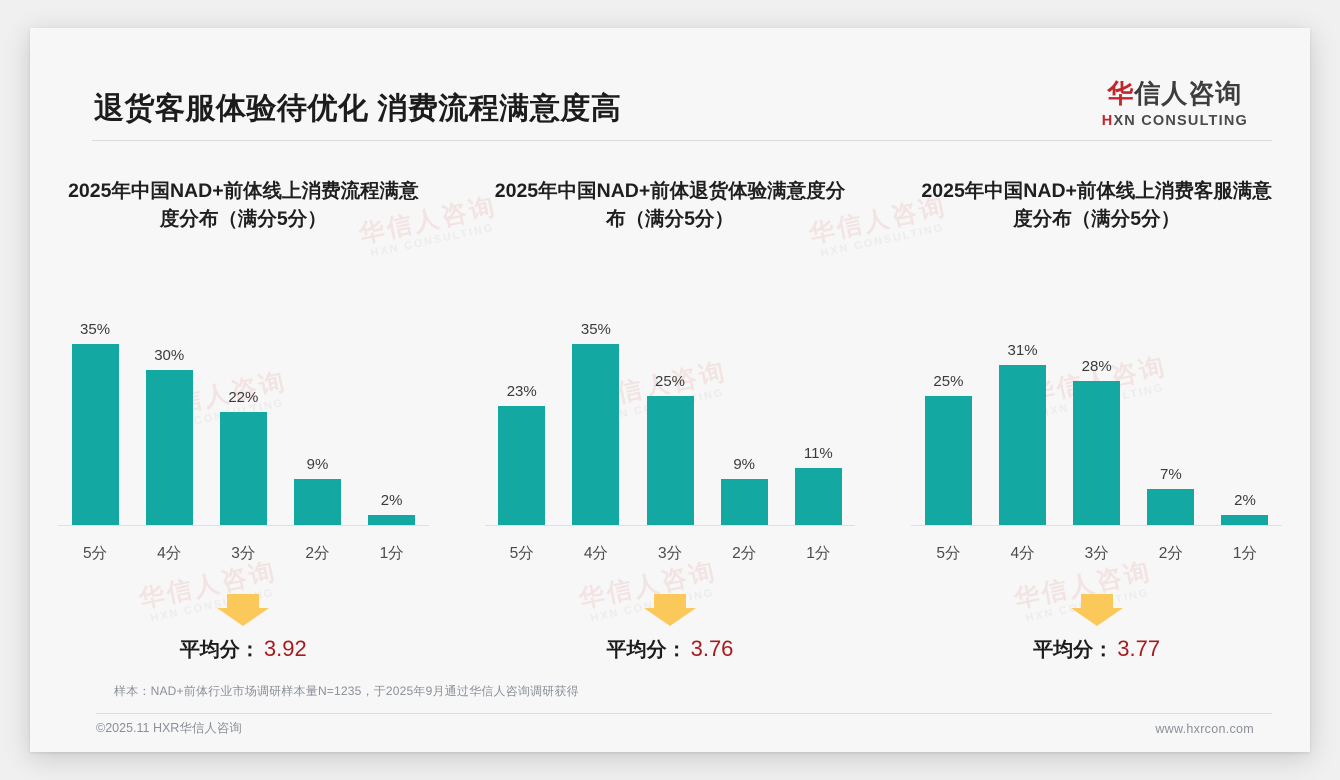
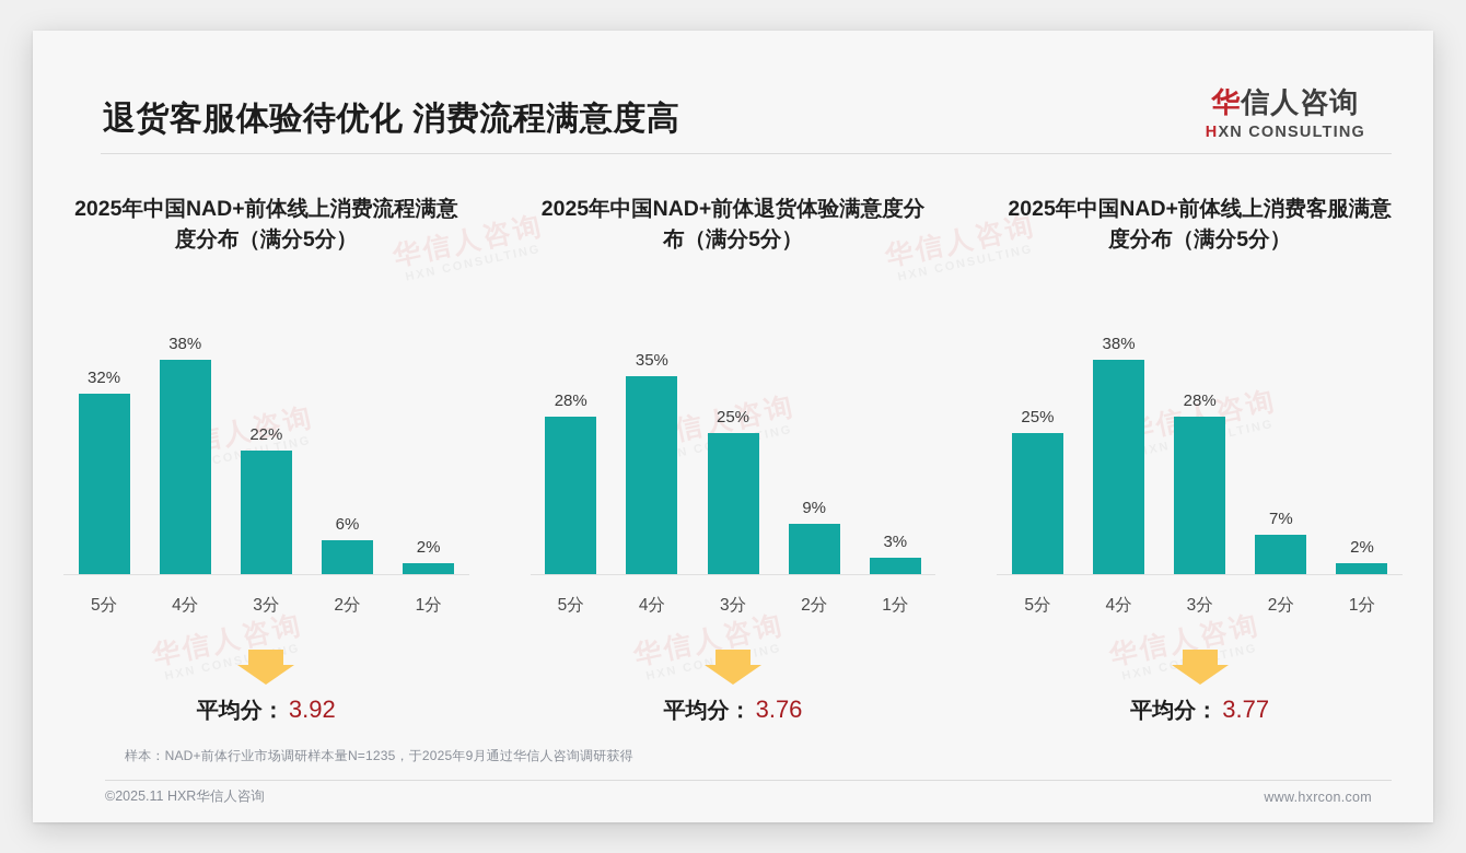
2025年中国NAD+前体线上消费流程满意度分布（满分5分）/5分: 35% -> 32%
2025年中国NAD+前体线上消费流程满意度分布（满分5分）/4分: 30% -> 38%
2025年中国NAD+前体线上消费流程满意度分布（满分5分）/2分: 9% -> 6%
2025年中国NAD+前体退货体验满意度分布（满分5分）/5分: 23% -> 28%
2025年中国NAD+前体退货体验满意度分布（满分5分）/1分: 11% -> 3%
2025年中国NAD+前体线上消费客服满意度分布（满分5分）/4分: 31% -> 38%
